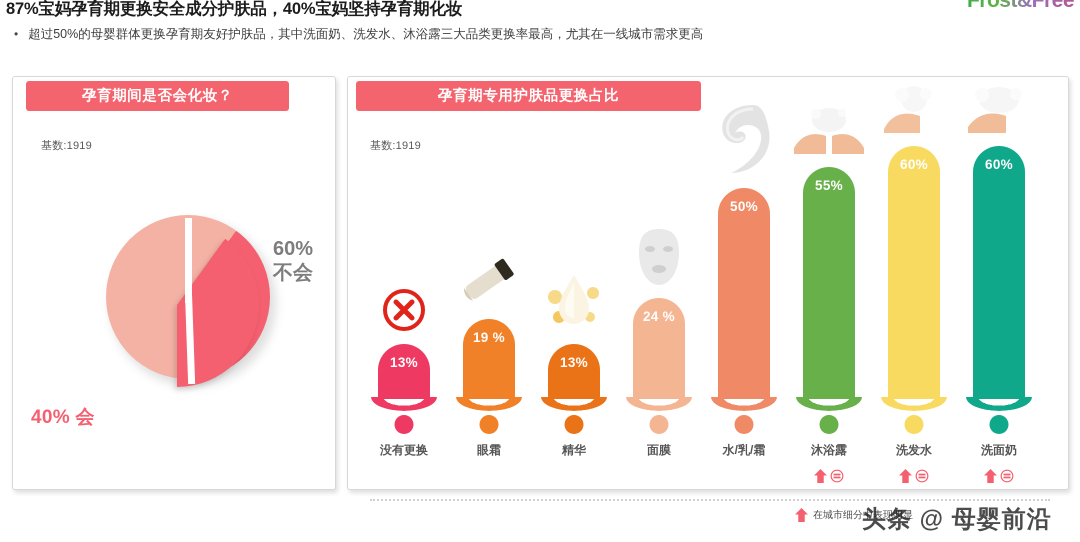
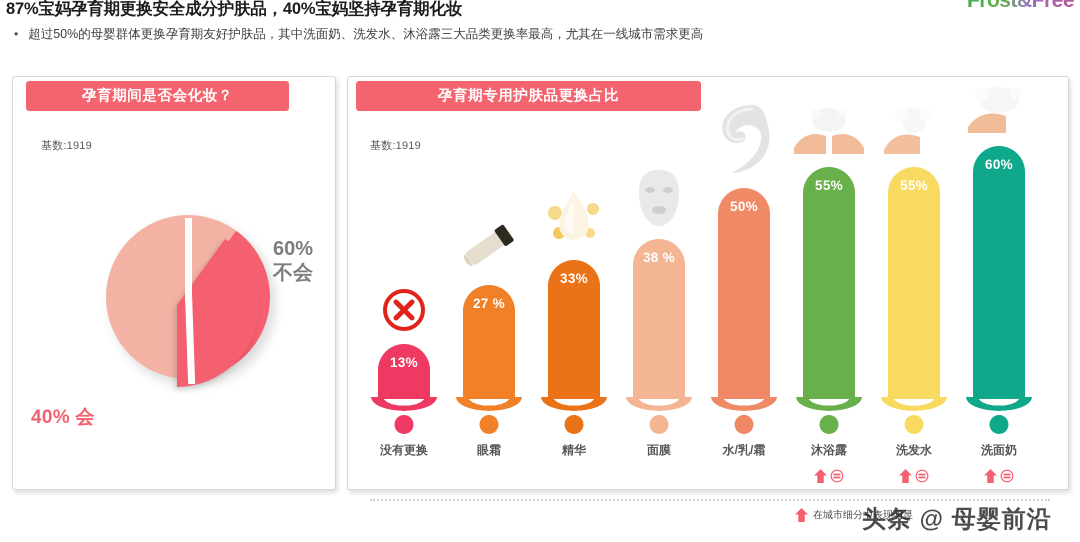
孕育期专用护肤品更换占比/眼霜: 19 -> 27
孕育期专用护肤品更换占比/精华: 13% -> 33%
孕育期专用护肤品更换占比/面膜: 24 -> 38
孕育期专用护肤品更换占比/洗发水: 60% -> 55%
